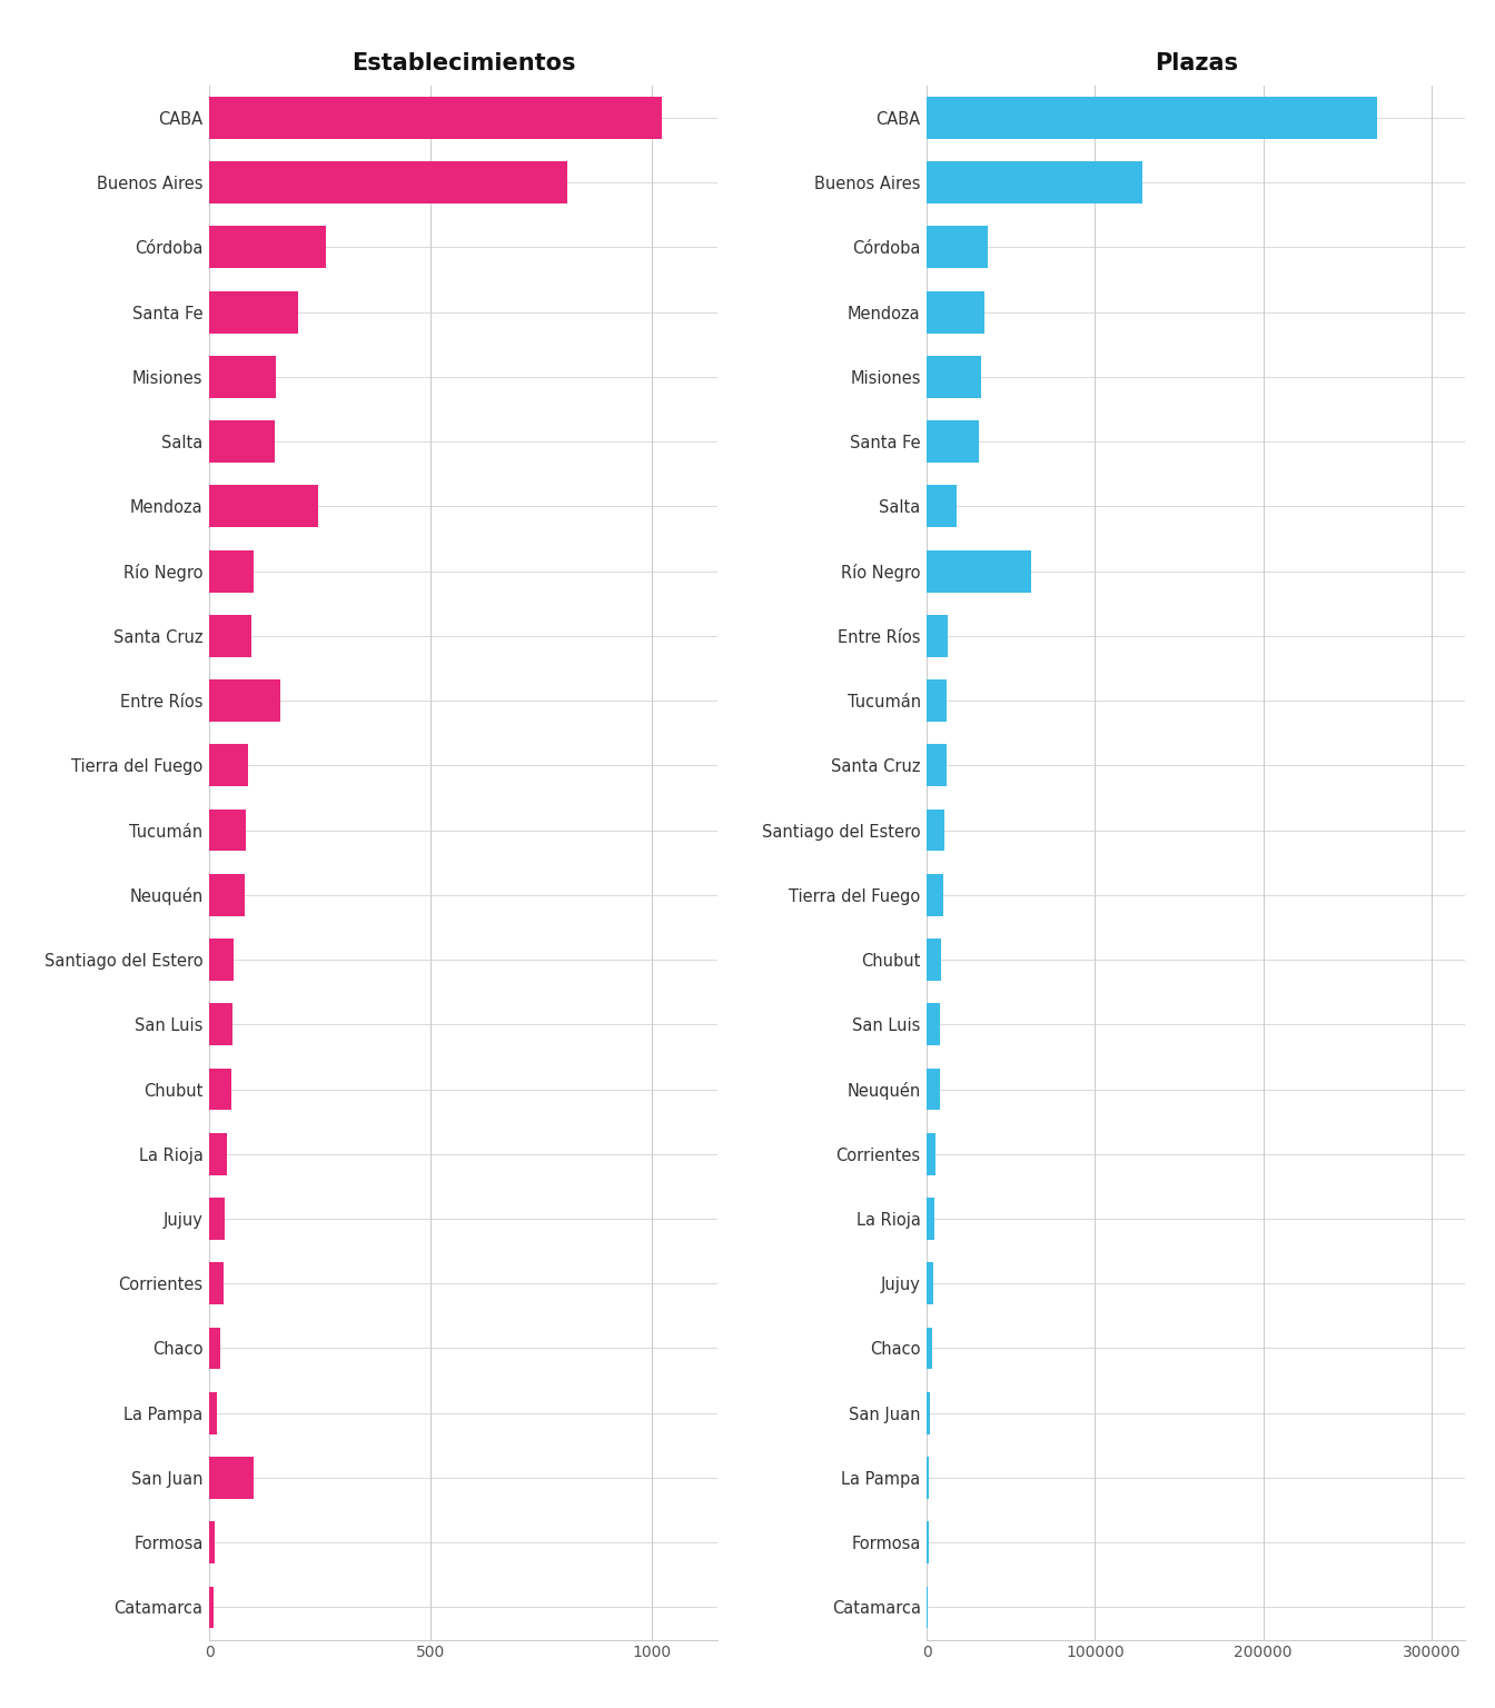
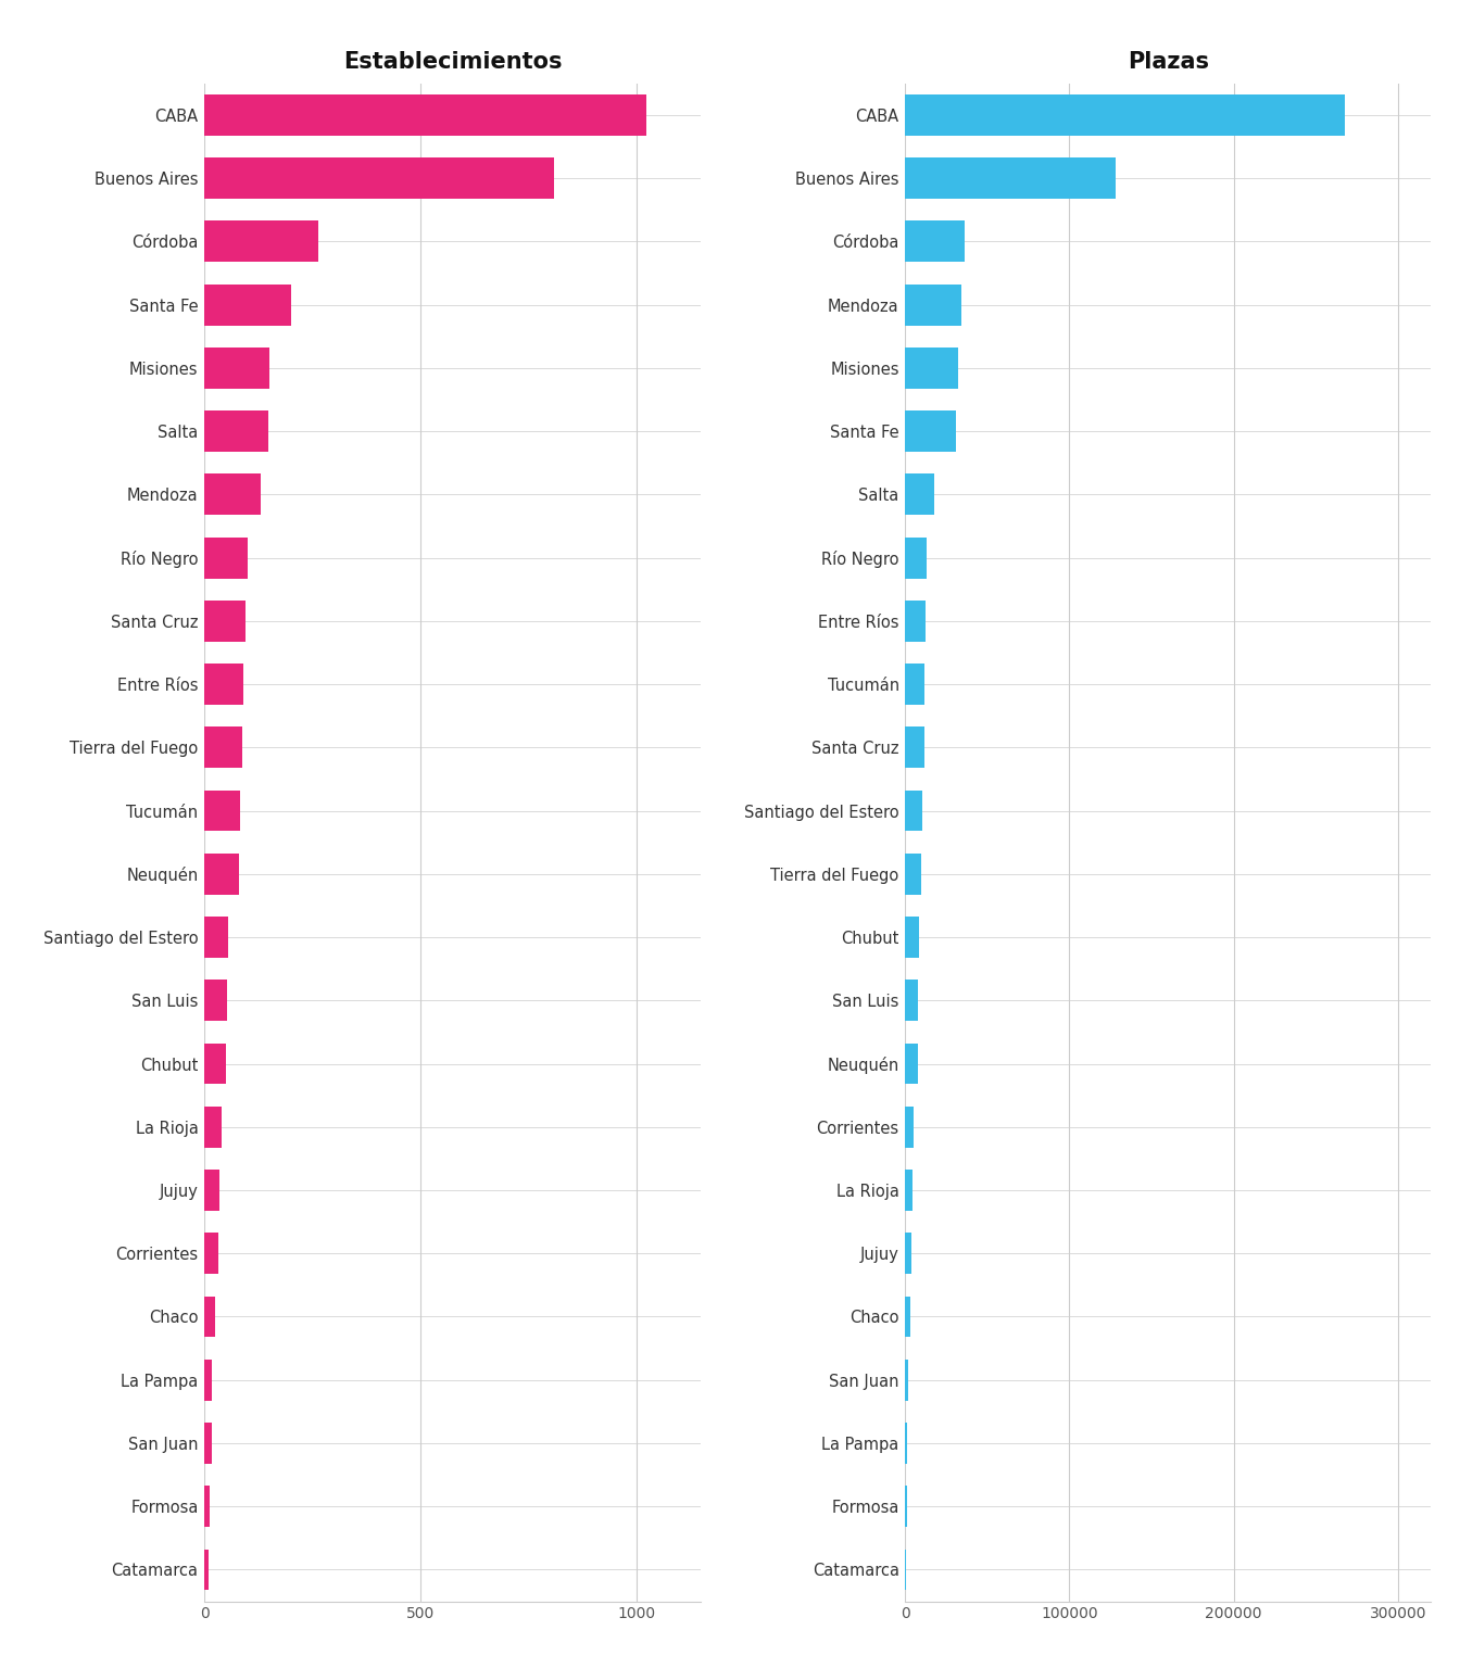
Establecimientos/Mendoza: 245 -> 130
Establecimientos/Entre Ríos: 160 -> 90
Establecimientos/San Juan: 100 -> 16
Plazas/Río Negro: 62000 -> 13000
